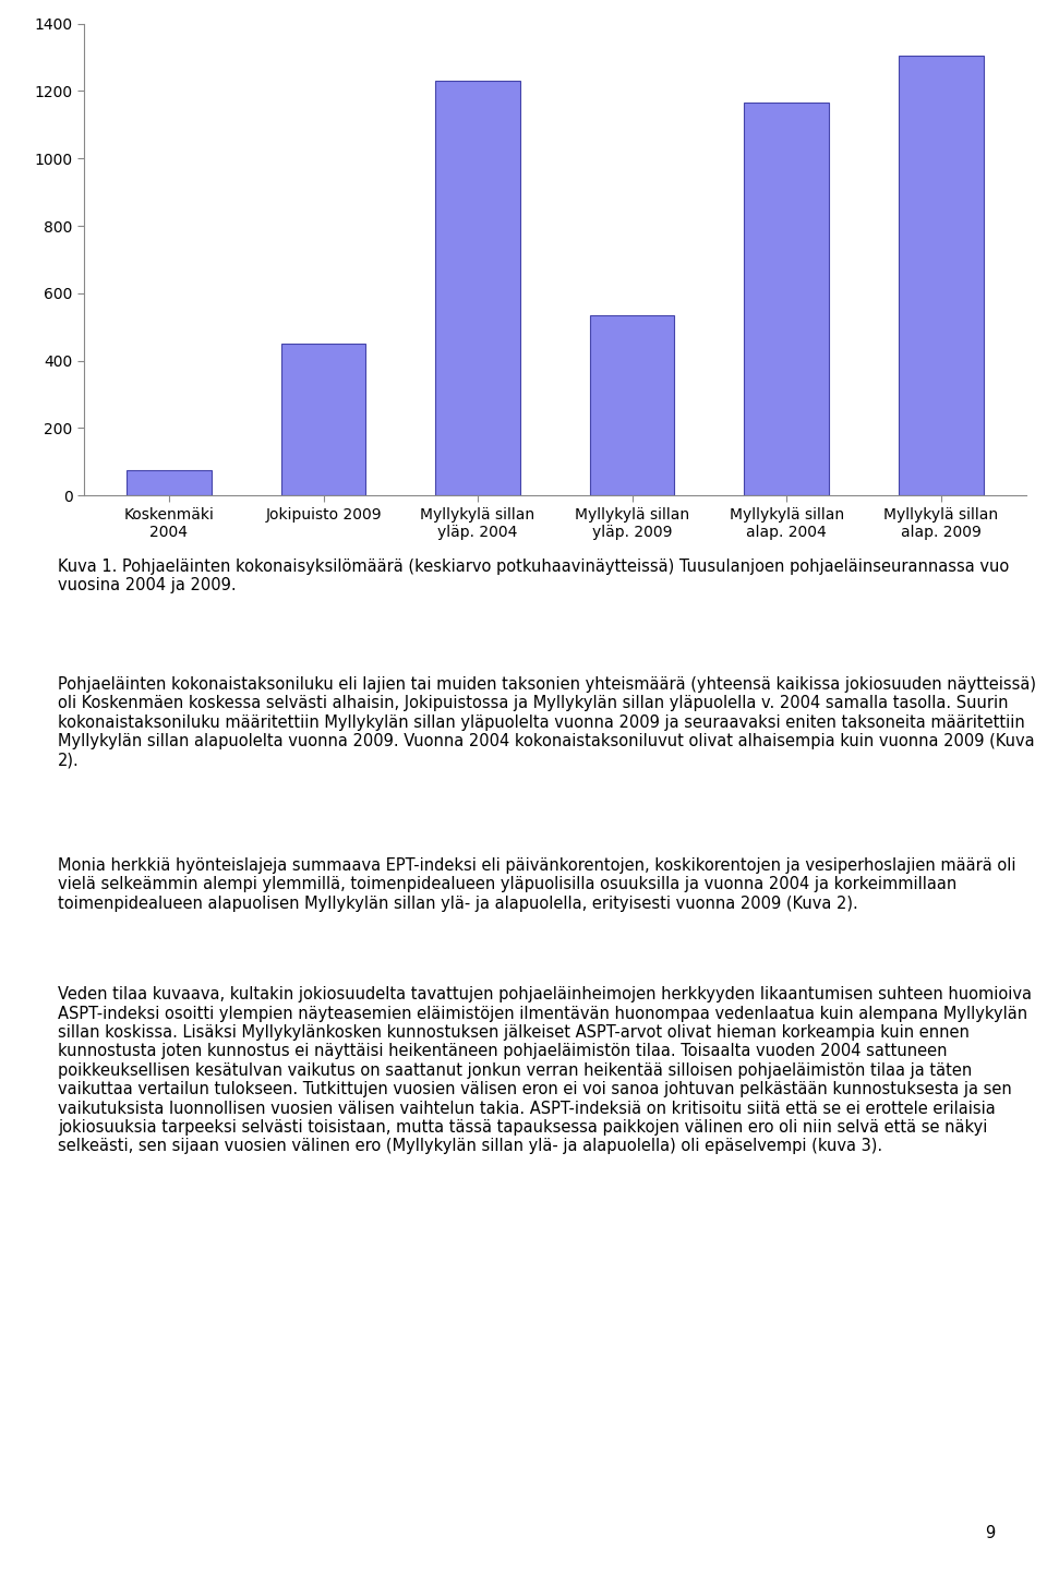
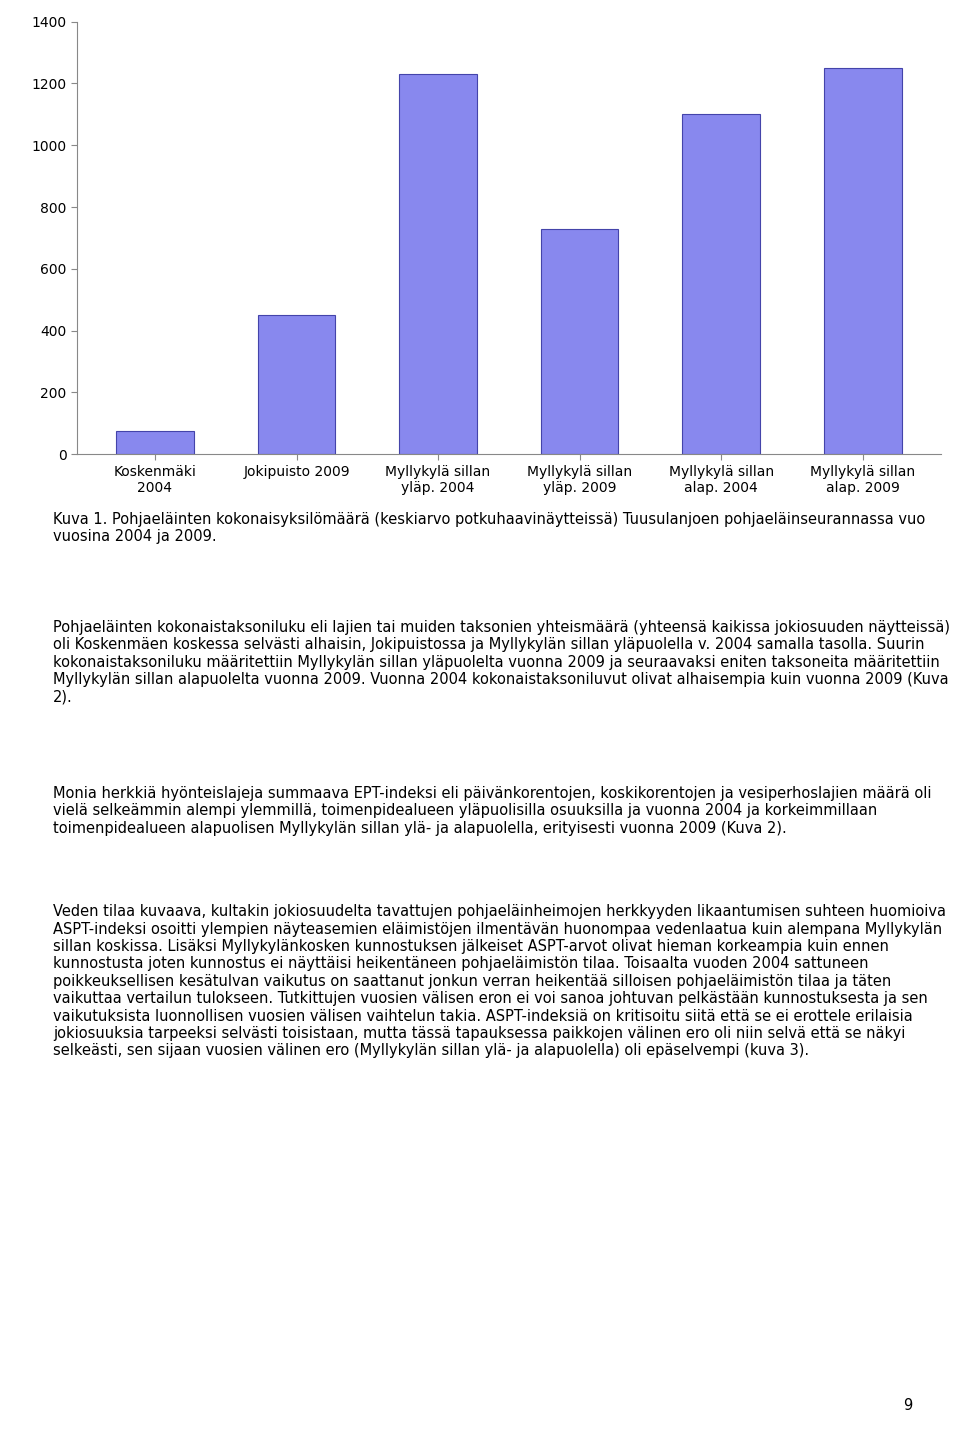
Myllykylä sillan yläp. 2009: 535 -> 730
Myllykylä sillan alap. 2004: 1165 -> 1100
Myllykylä sillan alap. 2009: 1305 -> 1250
